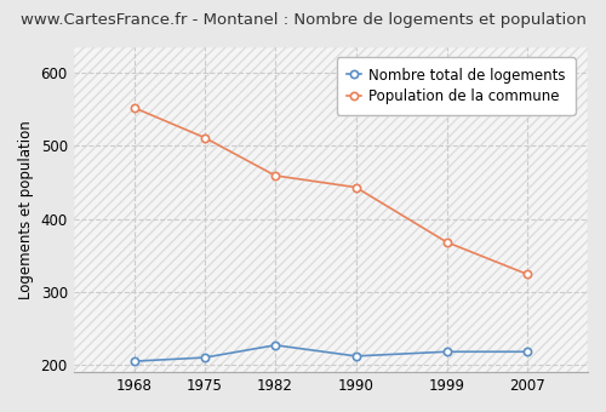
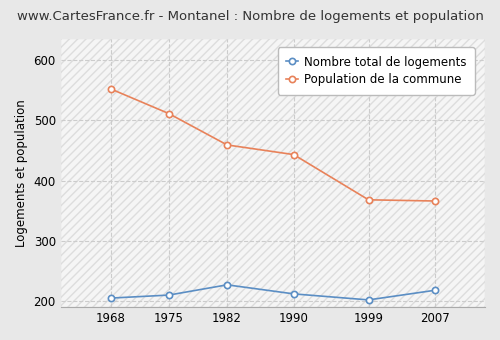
Nombre total de logements/1999: 218 -> 202
Population de la commune/2007: 324 -> 366
